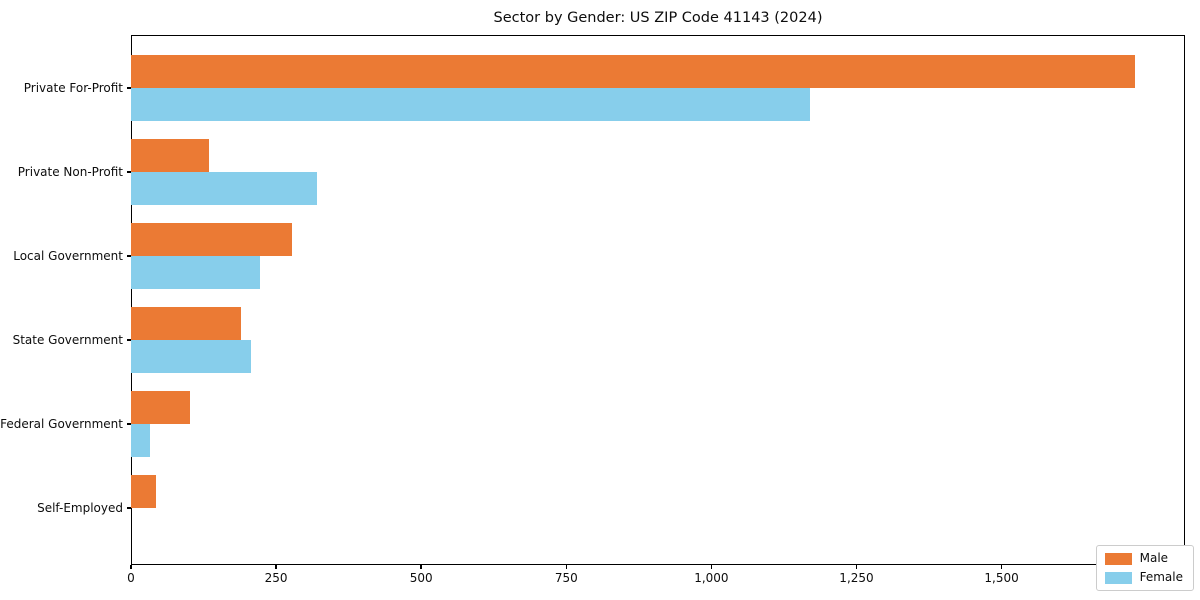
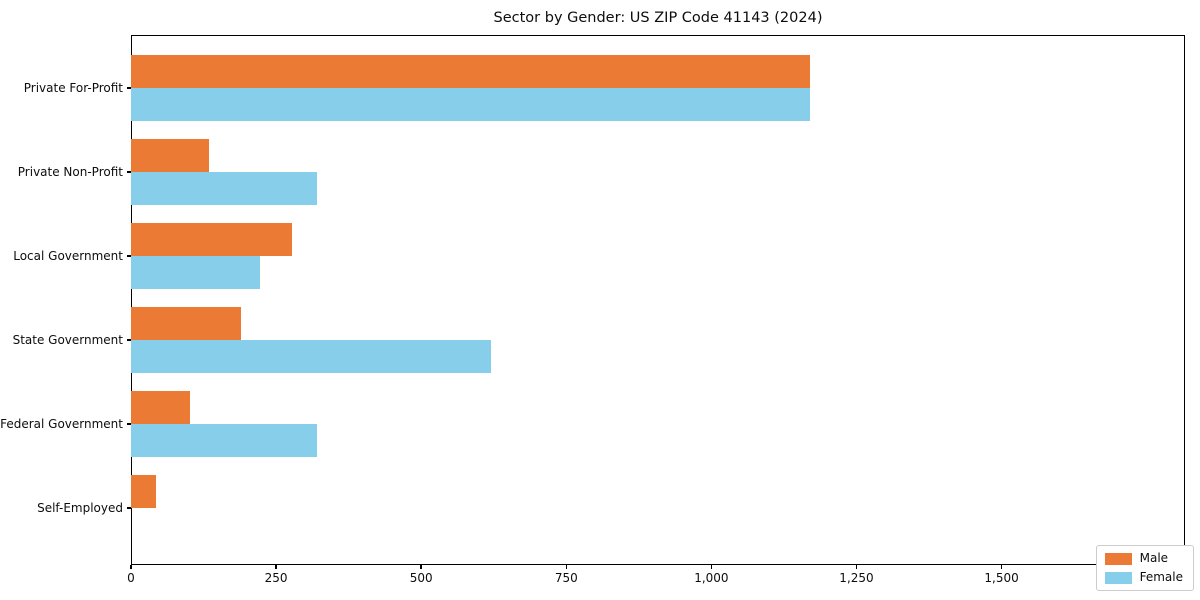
Male/Private For-Profit: 1730 -> 1170
Female/State Government: 210 -> 620
Female/Federal Government: 30 -> 320
